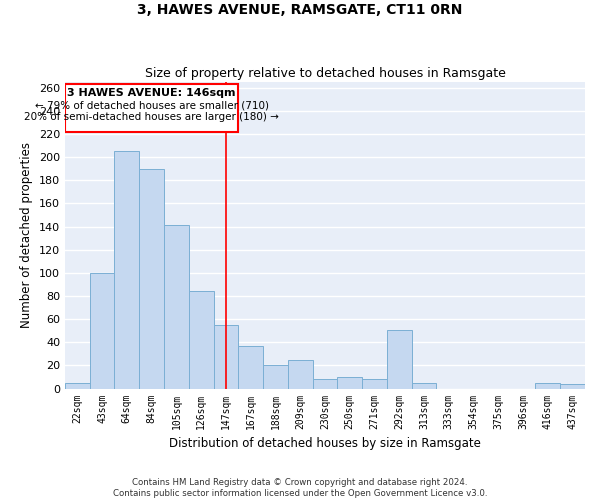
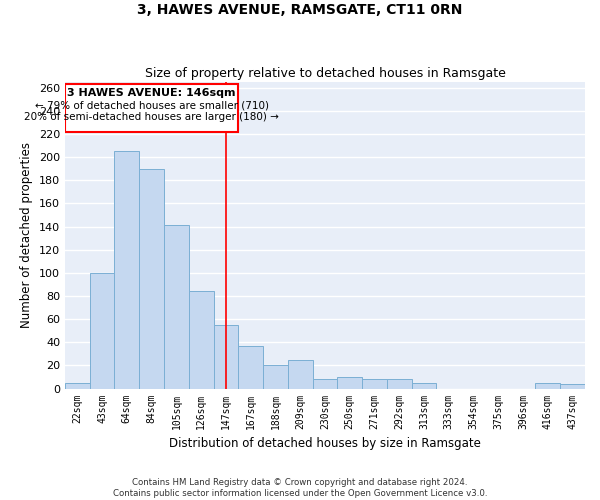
292sqm: 51 -> 8
